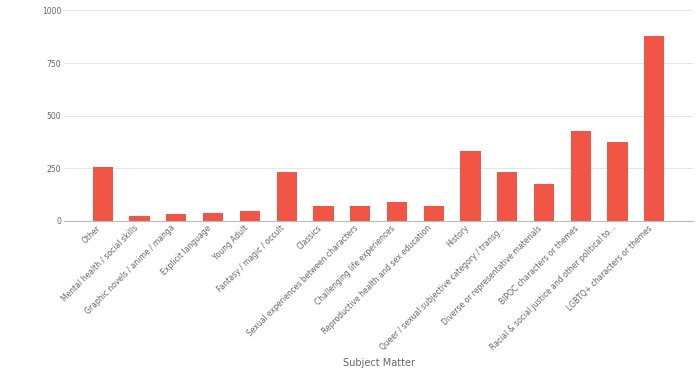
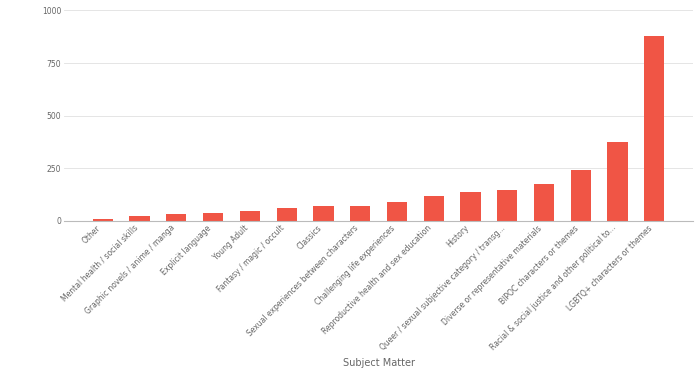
Other: 255 -> 10
Fantasy / magic / occult: 230 -> 58
Reproductive health and sex education: 70 -> 115
History: 330 -> 135
Queer / sexual subjective category / transg...: 230 -> 145
BIPOC characters or themes: 425 -> 240
